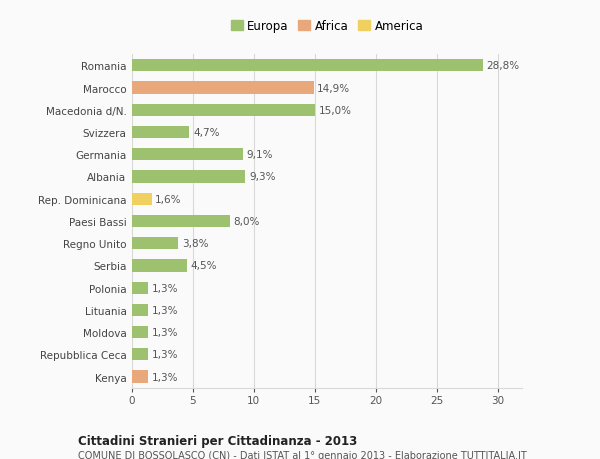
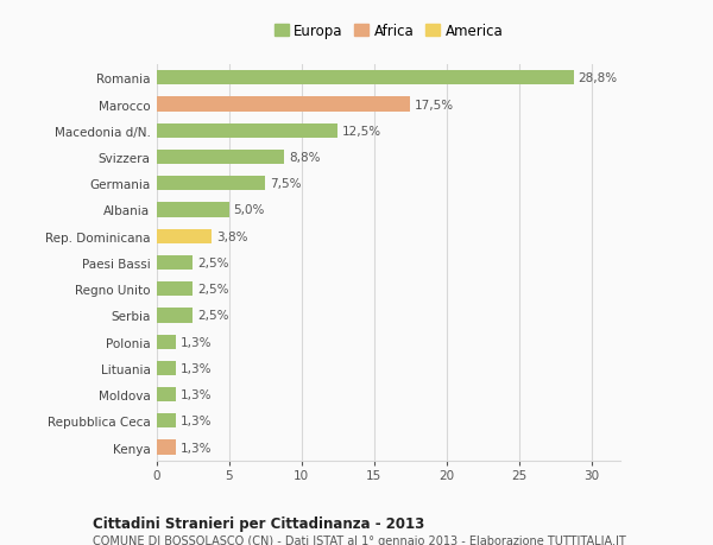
Marocco: 14,9% -> 17,5%
Macedonia d/N.: 15,0% -> 12,5%
Svizzera: 4,7% -> 8,8%
Germania: 9,1% -> 7,5%
Albania: 9,3% -> 5,0%
Rep. Dominicana: 1,6% -> 3,8%
Paesi Bassi: 8,0% -> 2,5%
Regno Unito: 3,8% -> 2,5%
Serbia: 4,5% -> 2,5%
